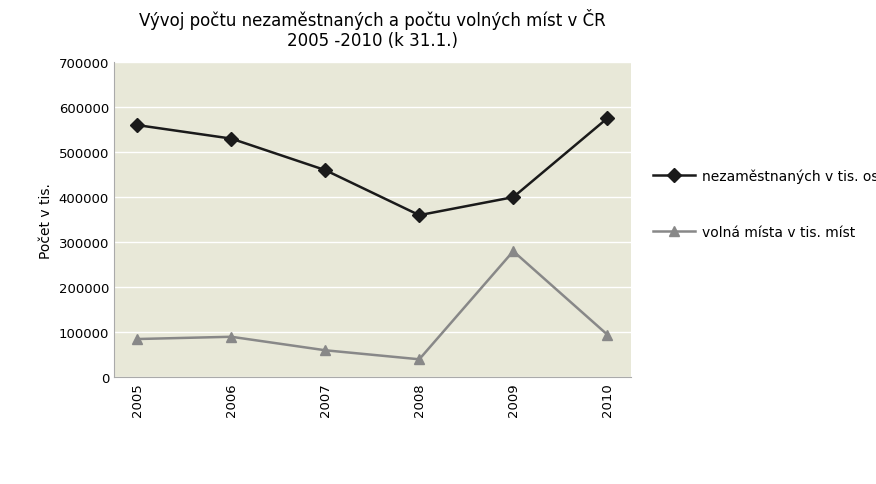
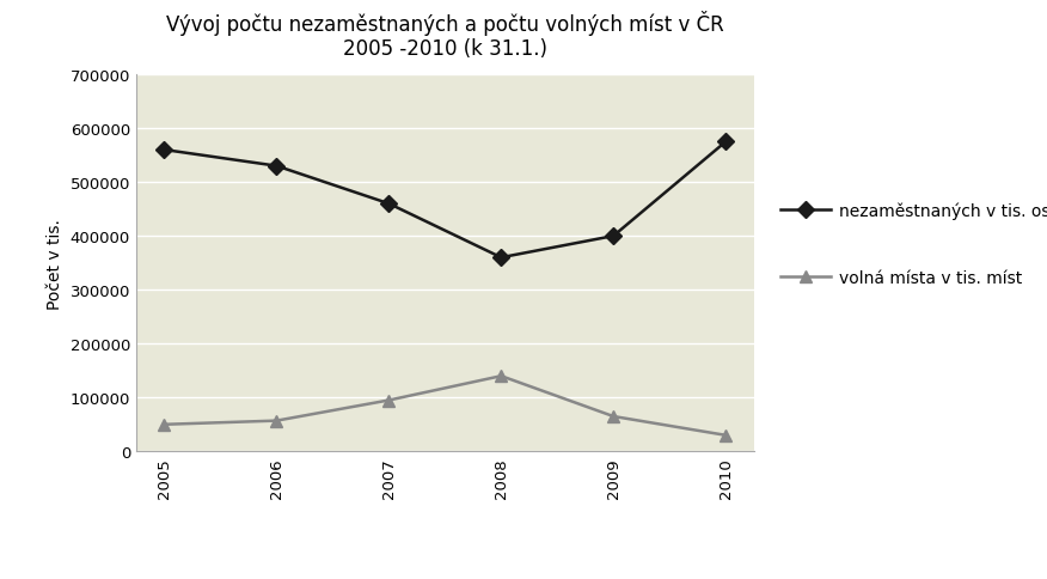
volná místa v tis. míst/2005: 85000 -> 50000
volná místa v tis. míst/2006: 90000 -> 57000
volná místa v tis. míst/2007: 60000 -> 95000
volná místa v tis. míst/2008: 40000 -> 140000
volná místa v tis. míst/2009: 280000 -> 65000
volná místa v tis. míst/2010: 95000 -> 30000
